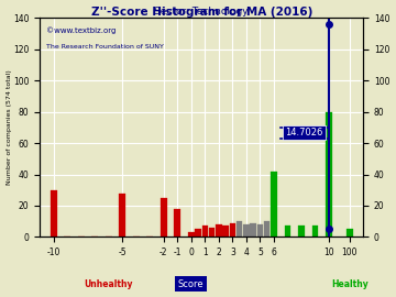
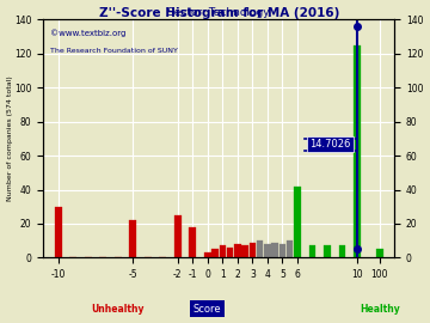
-5: 28 -> 22
10: 80 -> 125
